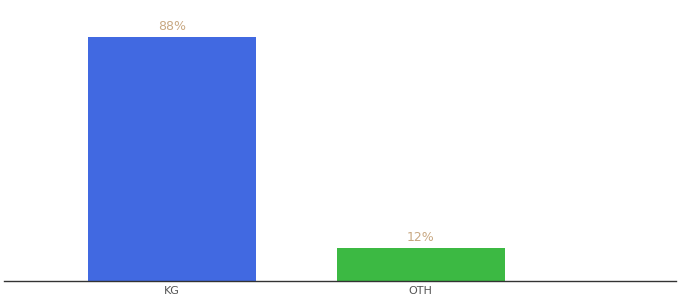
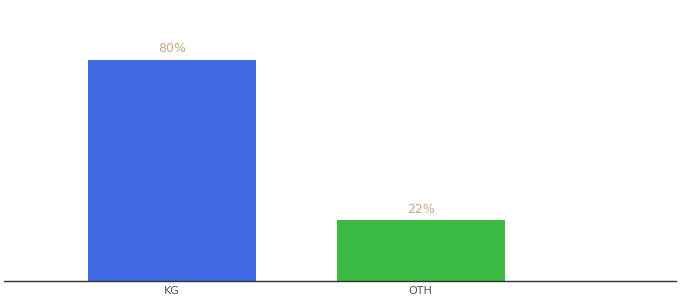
KG: 88% -> 80%
OTH: 12% -> 22%
